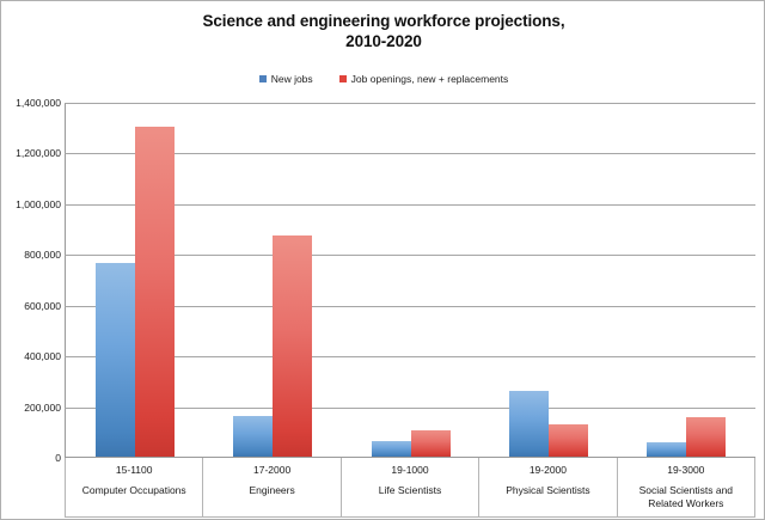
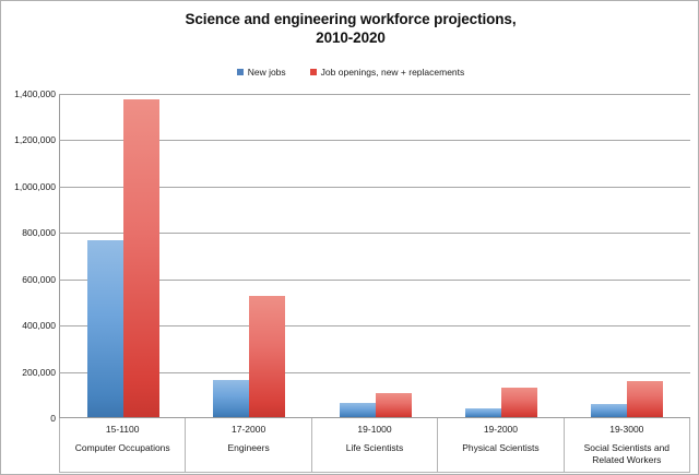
Job openings, new + replacements/15-1100: 1300000 -> 1370000
Job openings, new + replacements/17-2000: 870000 -> 520000
New jobs/19-2000: 260000 -> 40000
